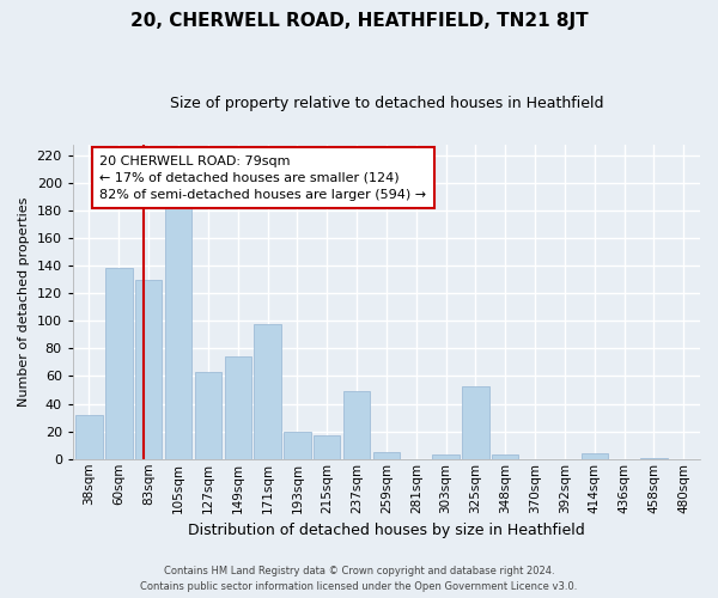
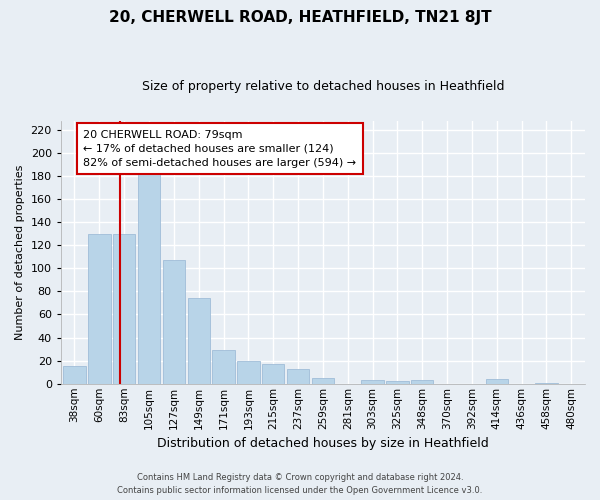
38sqm: 32 -> 15
60sqm: 138 -> 130
127sqm: 63 -> 107
171sqm: 98 -> 29
237sqm: 49 -> 13
325sqm: 53 -> 2
